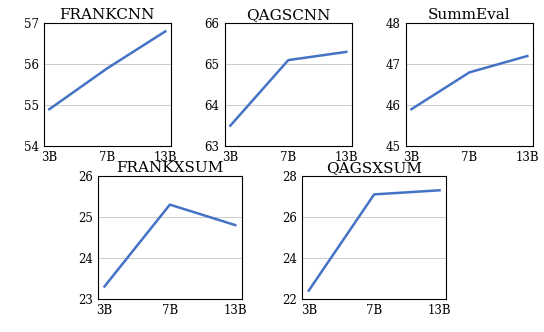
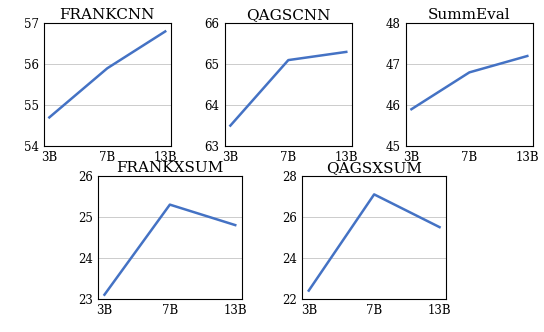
FRANKCNN/3B: 54.9 -> 54.7
FRANKXSUM/3B: 23.3 -> 23.1
QAGSXSUM/13B: 27.3 -> 25.5
